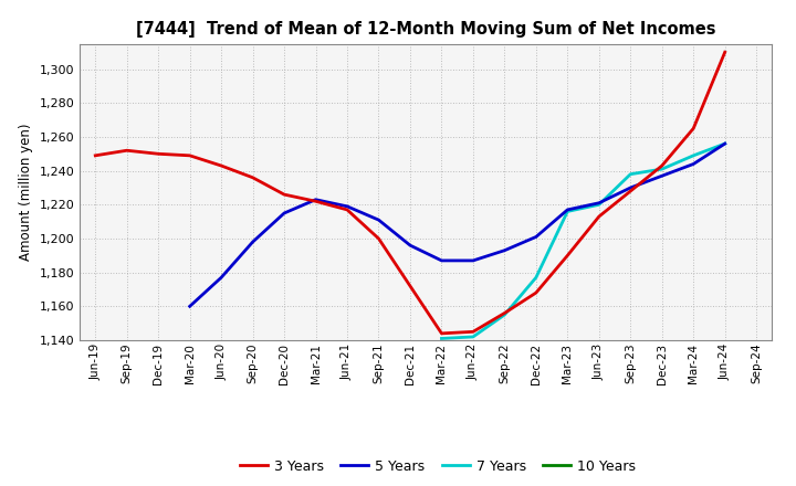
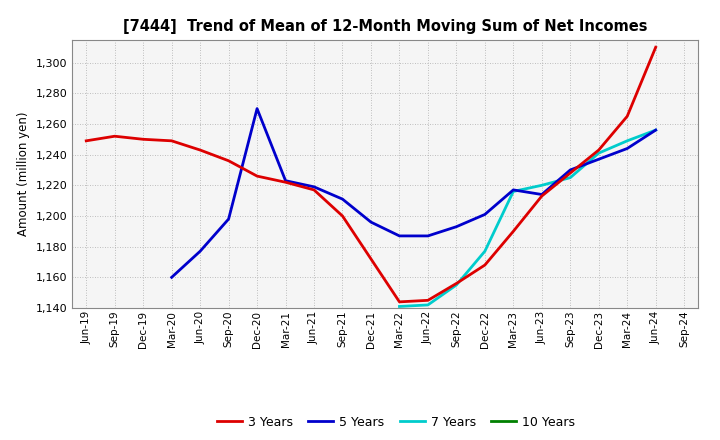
5 Years/Dec-20: 1,215 -> 1,270
5 Years/Jun-23: 1,221 -> 1,214
7 Years/Sep-23: 1,238 -> 1,225
